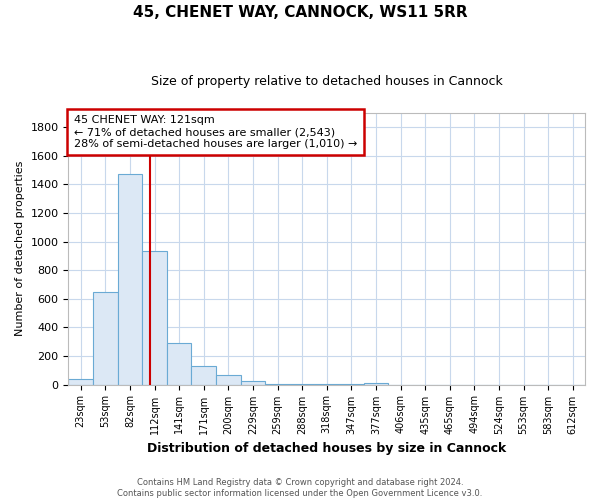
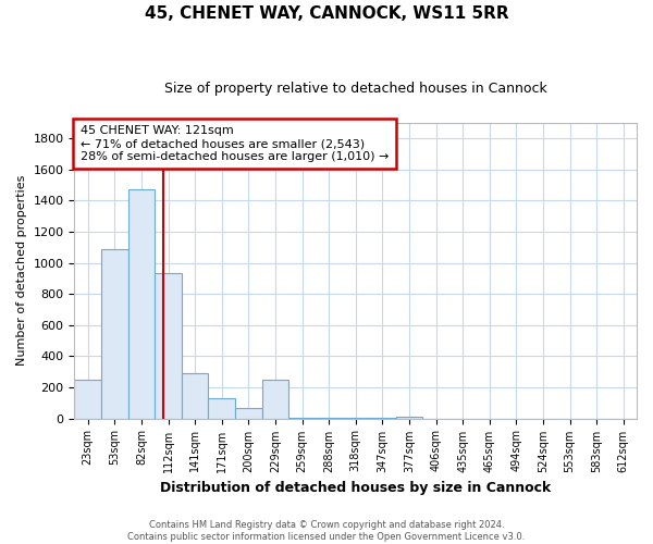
23sqm: 40 -> 250
53sqm: 650 -> 1090
229sqm: 20 -> 250
